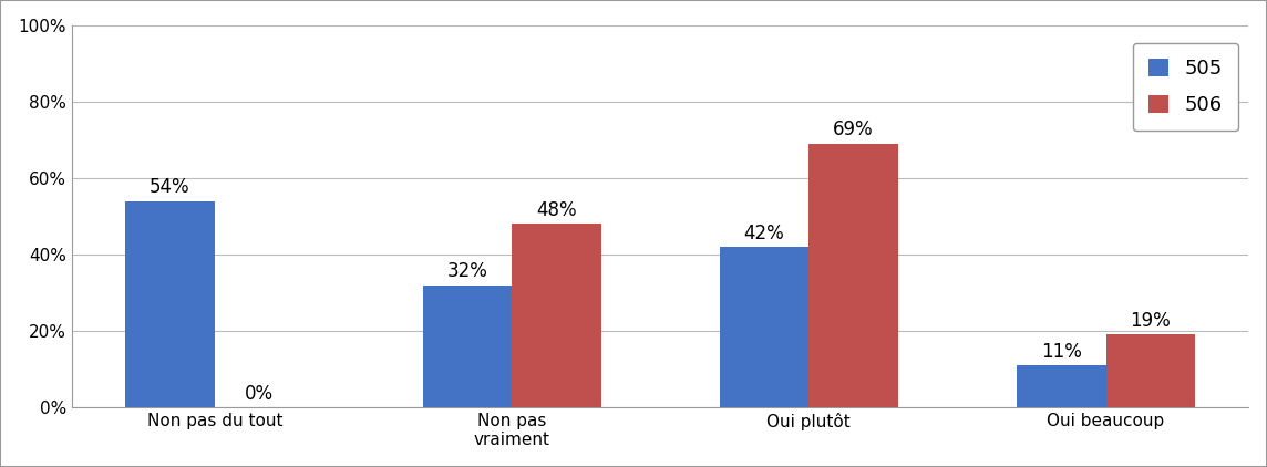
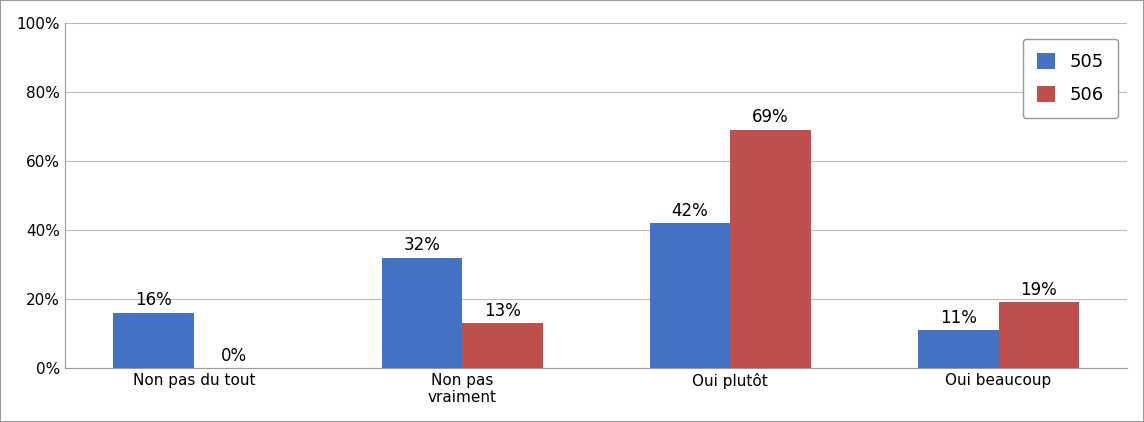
505/Non pas du tout: 54% -> 16%
506/Non pas vraiment: 48% -> 13%
